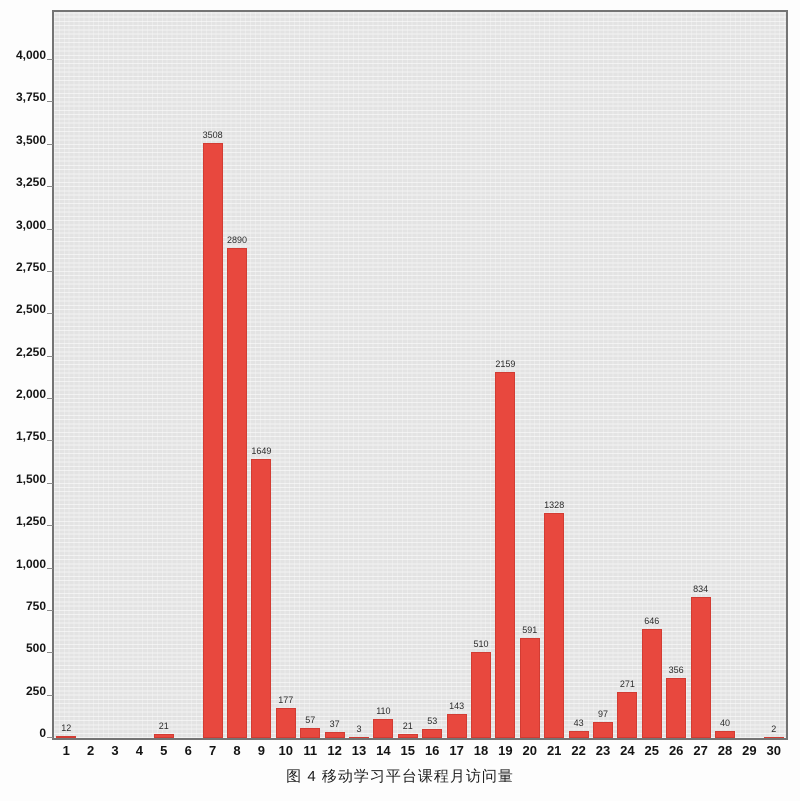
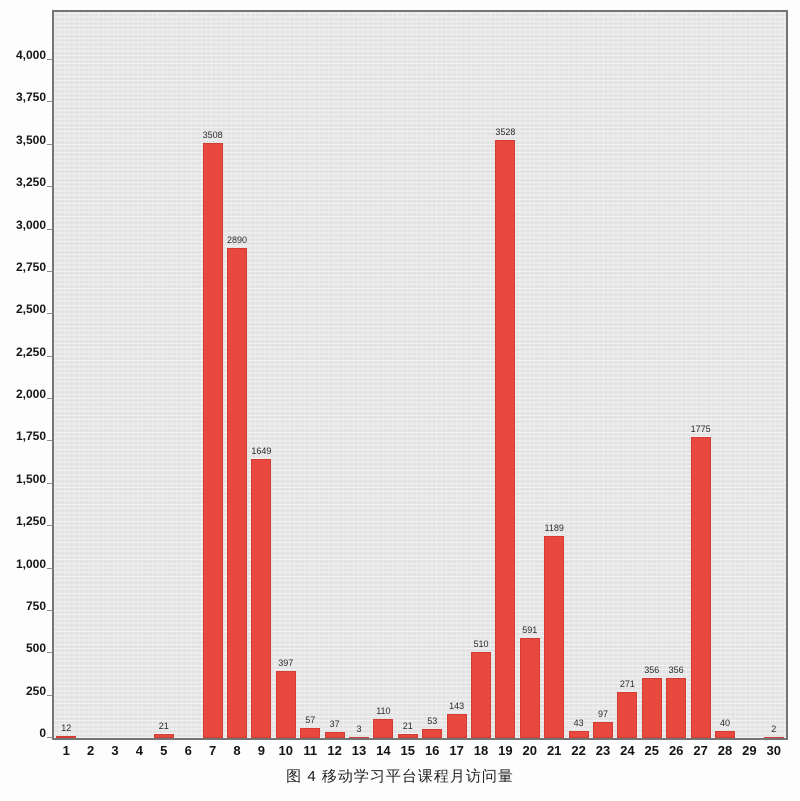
10: 177 -> 397
19: 2159 -> 3528
21: 1328 -> 1189
25: 646 -> 356
27: 834 -> 1775
